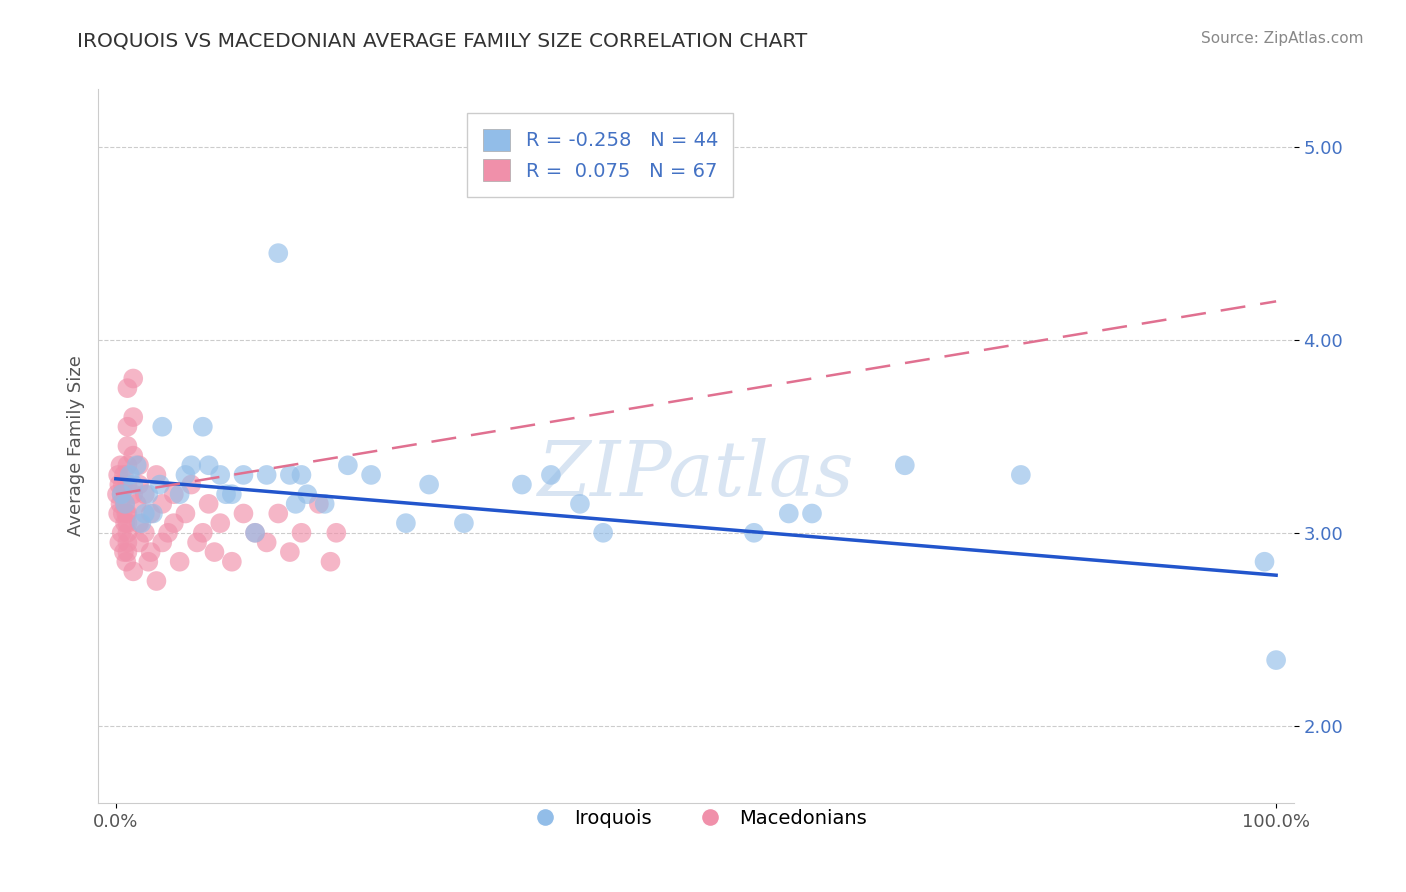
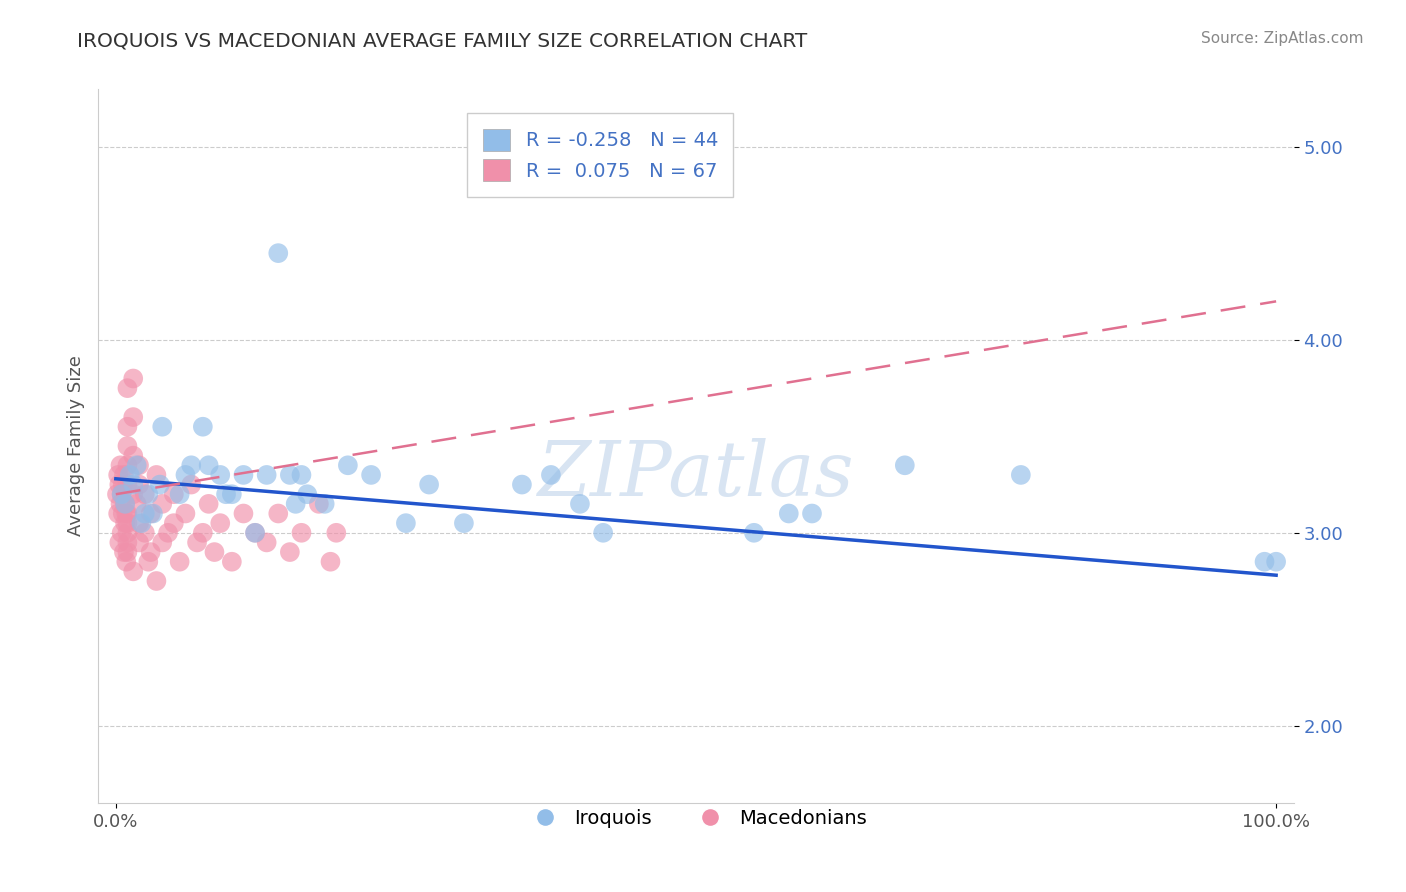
Iroquois/100.0%: 2.34 -> 2.85
